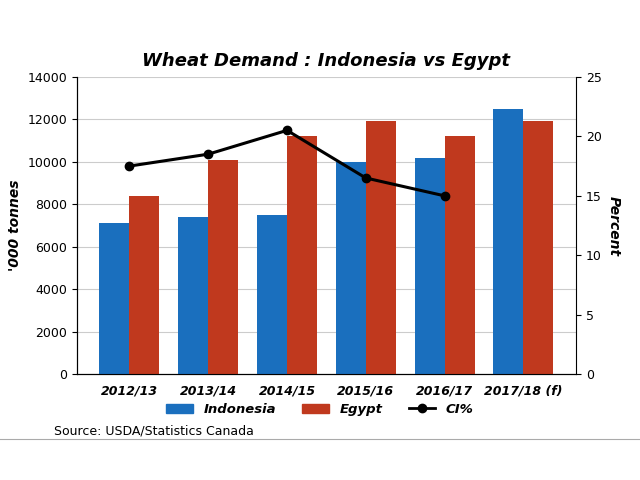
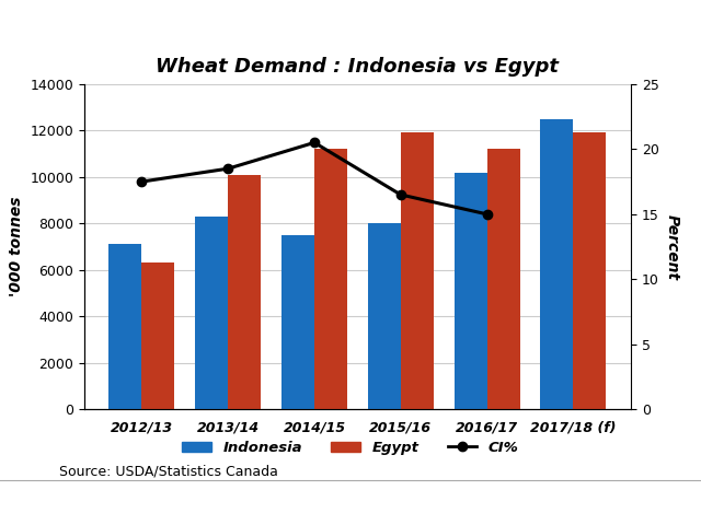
Egypt/2012/13: 8400 -> 6300
Indonesia/2013/14: 7400 -> 8300
Indonesia/2015/16: 10000 -> 8000
